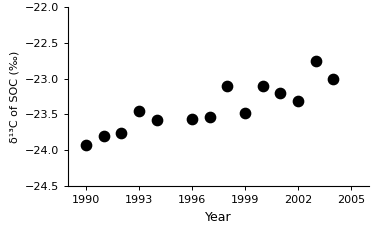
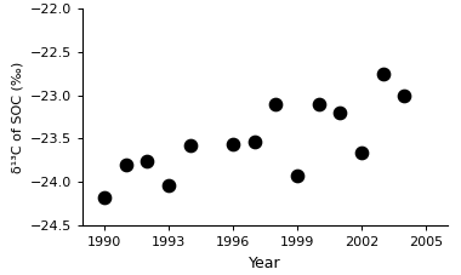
1990: -23.93 -> -24.18
1993: -23.45 -> -24.04
1999: -23.48 -> -23.92
2002: -23.32 -> -23.66
